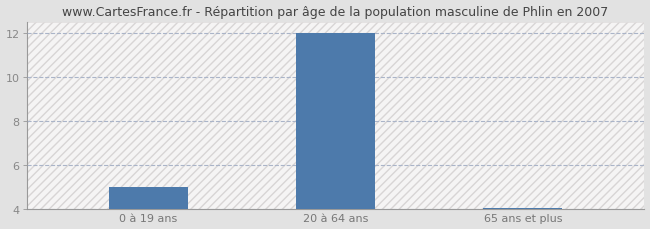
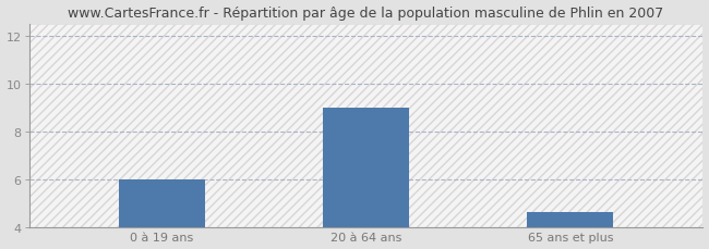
0 à 19 ans: 5.00 -> 6.00
20 à 64 ans: 12.00 -> 9.00
65 ans et plus: 4.05 -> 4.65
